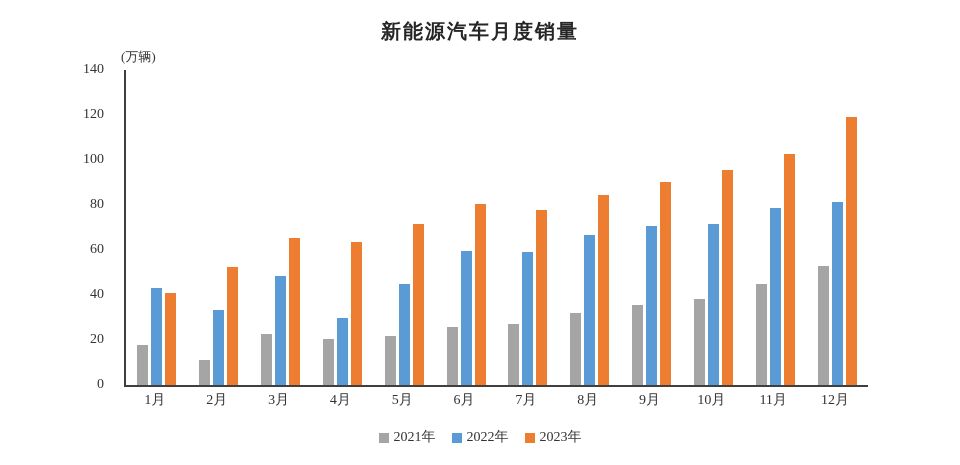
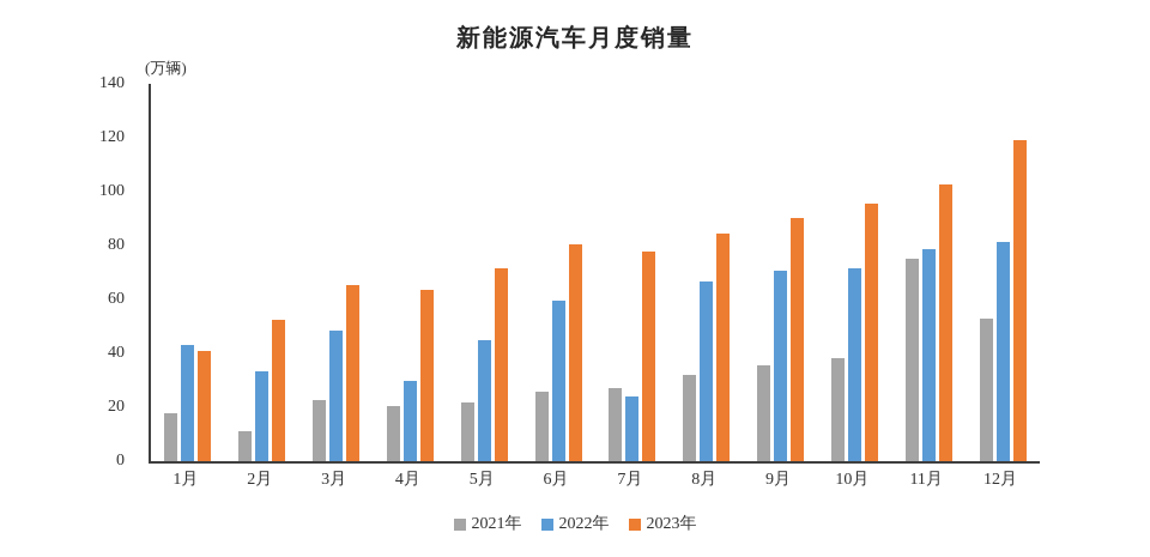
2022年/7月: 59 -> 24
2021年/11月: 45 -> 75
